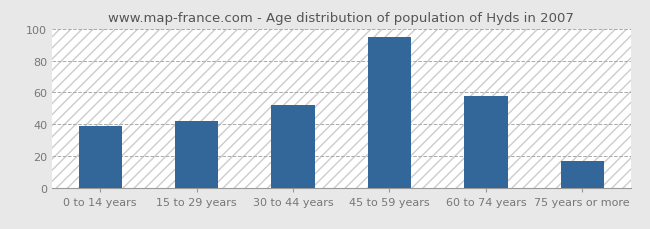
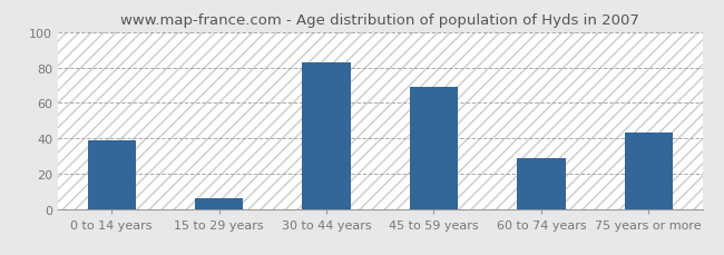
15 to 29 years: 42 -> 6
30 to 44 years: 52 -> 83
45 to 59 years: 95 -> 69
60 to 74 years: 58 -> 29
75 years or more: 17 -> 43
